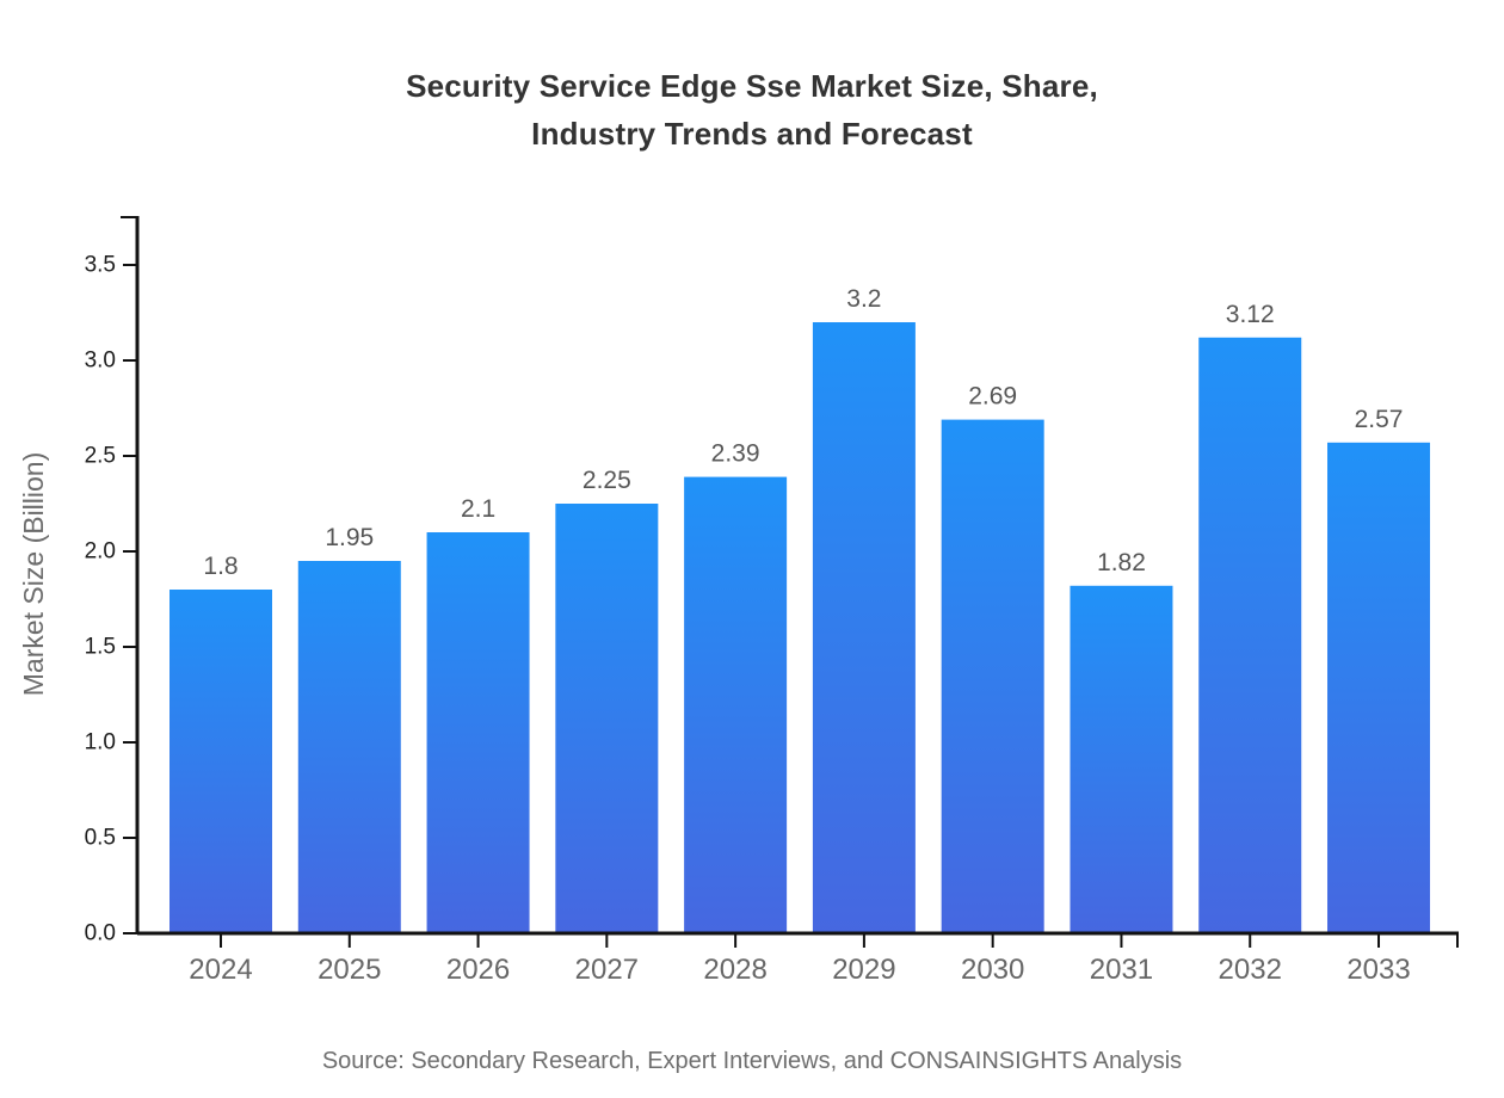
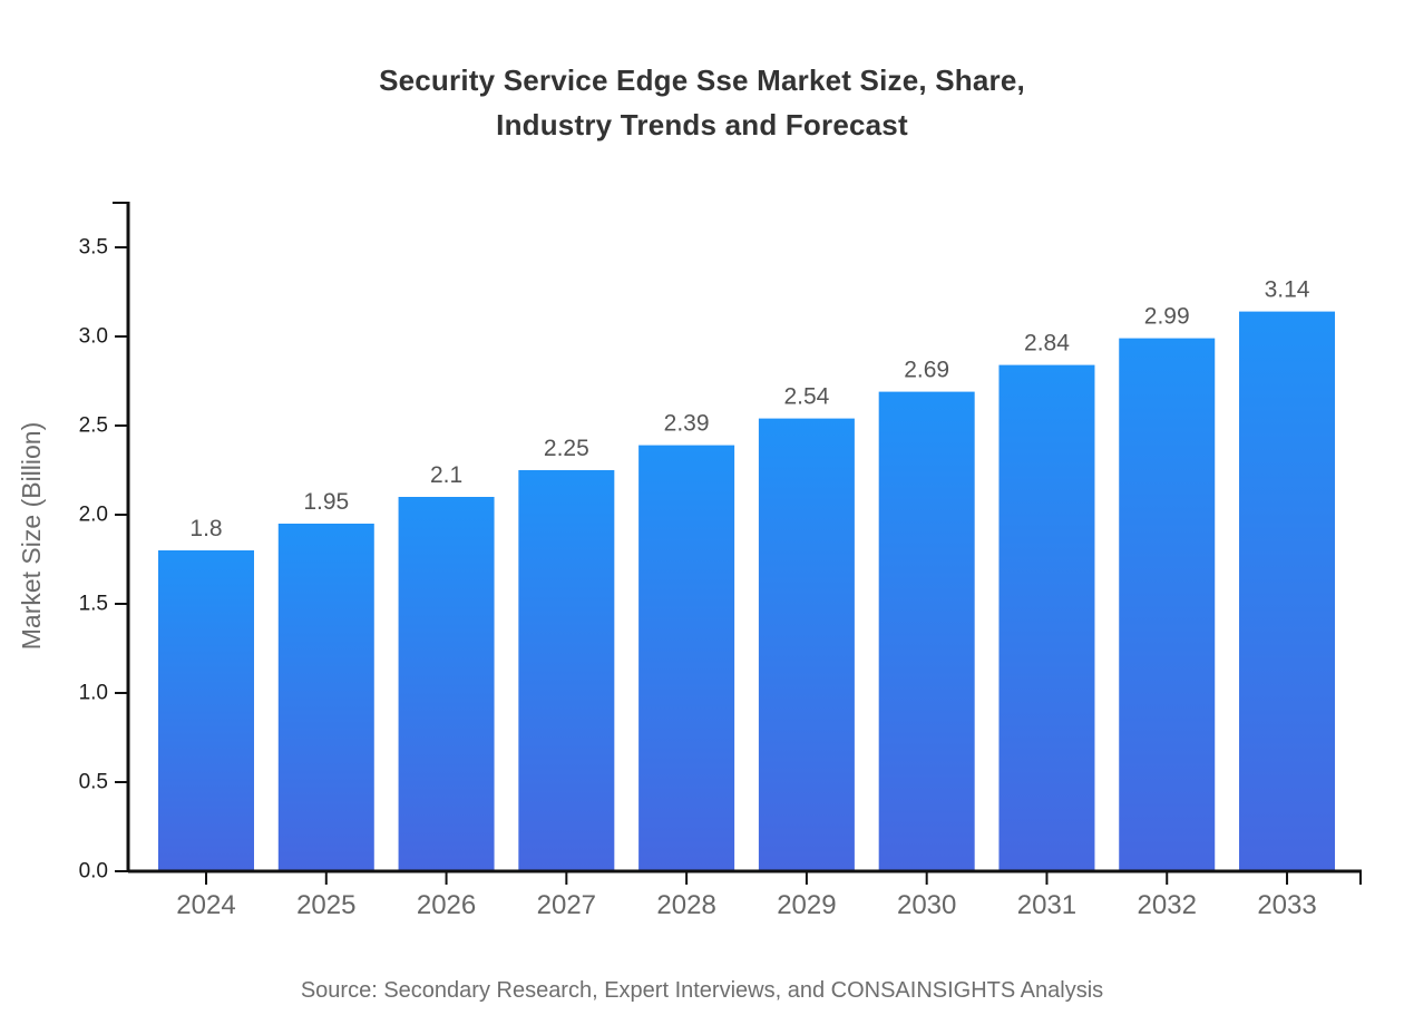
2029: 3.2 -> 2.54
2031: 1.82 -> 2.84
2032: 3.12 -> 2.99
2033: 2.57 -> 3.14
